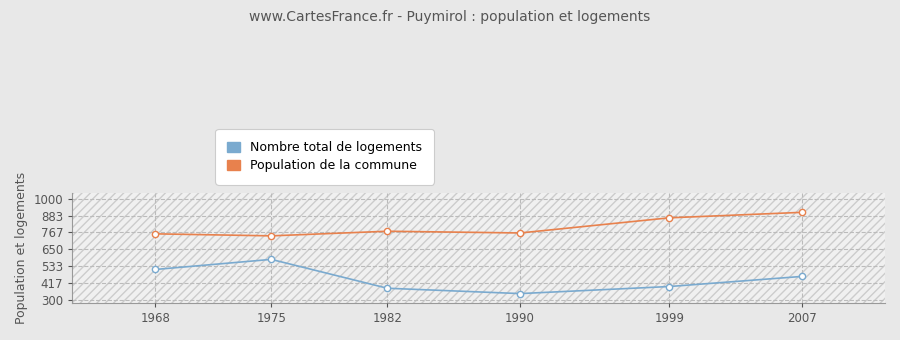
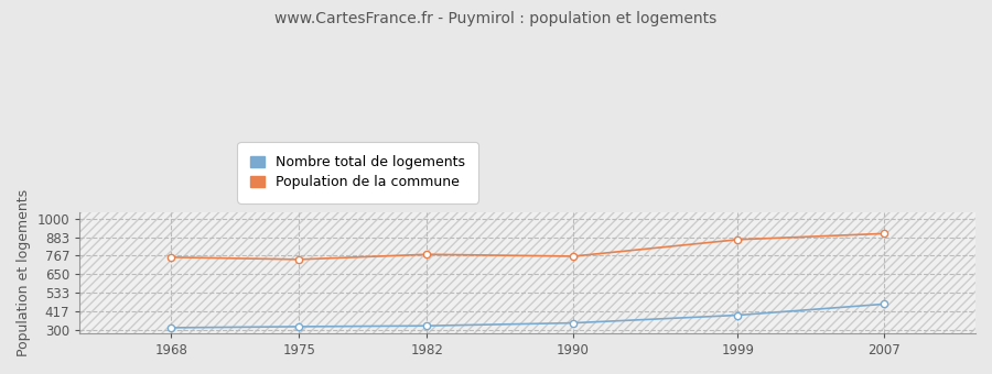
Nombre total de logements/1968: 510 -> 310
Nombre total de logements/1975: 580 -> 320
Nombre total de logements/1982: 380 -> 320
